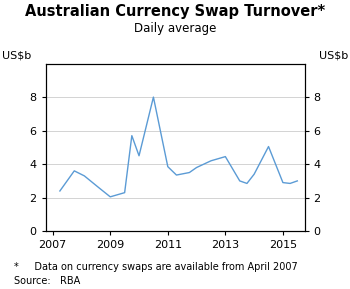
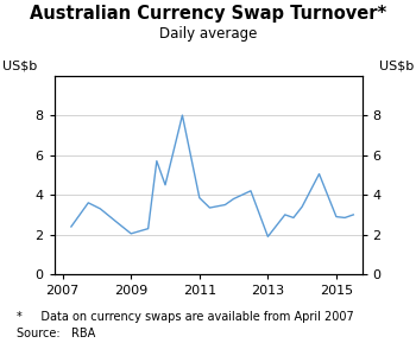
2013: 4.5 -> 1.9
